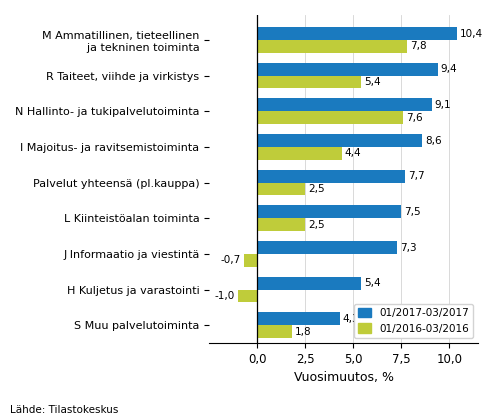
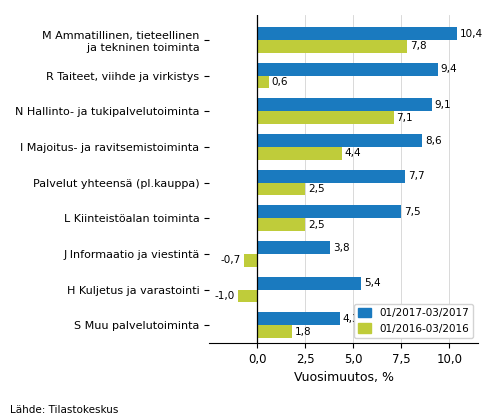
01/2016-03/2016/R Taiteet, viihde ja virkistys: 5,4 -> 0,6
01/2016-03/2016/N Hallinto- ja tukipalvelutoiminta: 7,6 -> 7,1
01/2017-03/2017/J Informaatio ja viestintä: 7,3 -> 3,8
